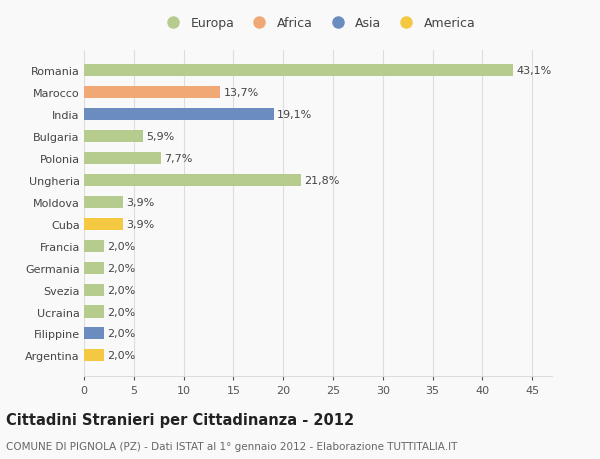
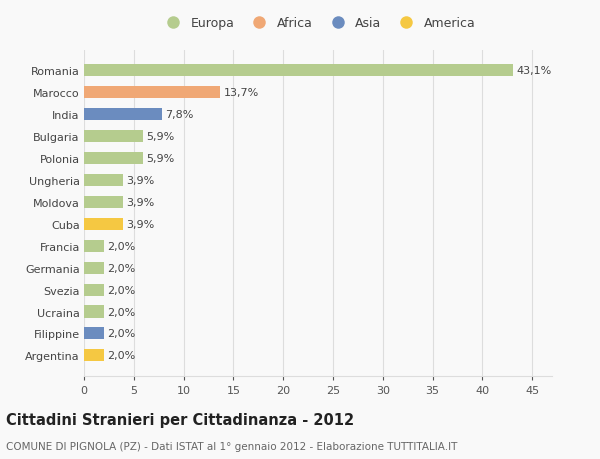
India: 19,1% -> 7,8%
Polonia: 7,7% -> 5,9%
Ungheria: 21,8% -> 3,9%
